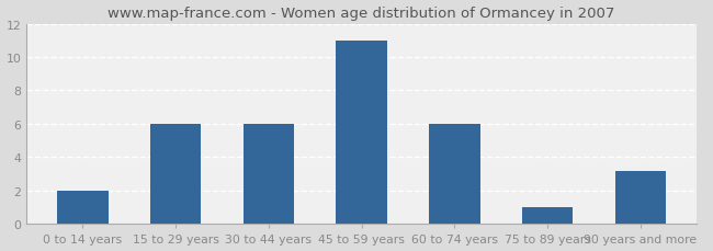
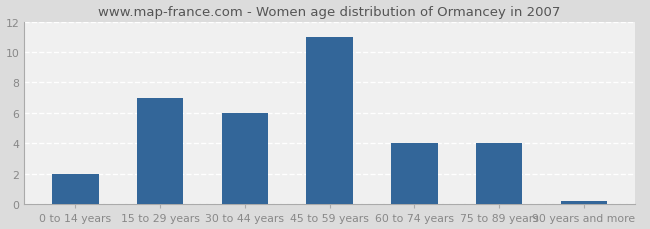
15 to 29 years: 6.0 -> 7.0
60 to 74 years: 6.0 -> 4.0
75 to 89 years: 1.0 -> 4.0
90 years and more: 3.2 -> 0.2
